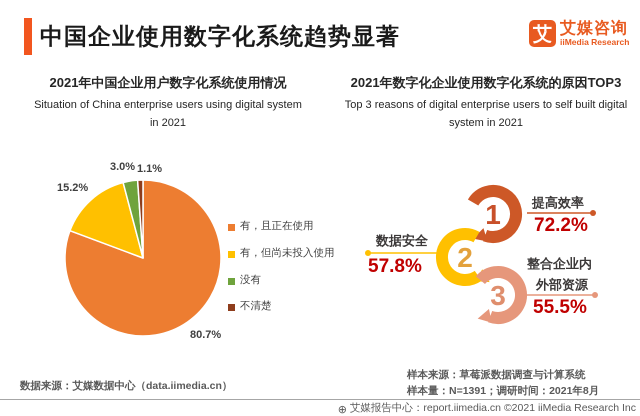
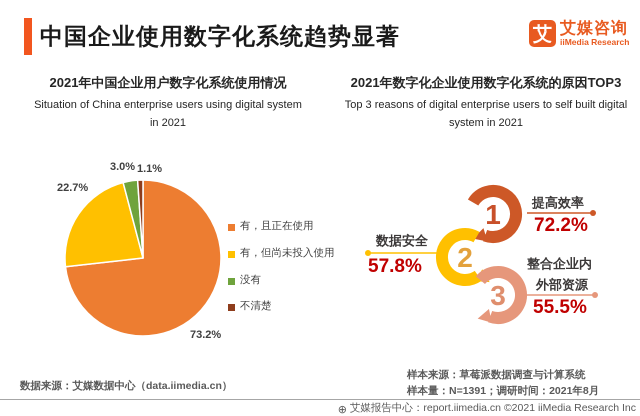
2021年中国企业用户数字化系统使用情况/有，且正在使用: 80.7% -> 73.2%
2021年中国企业用户数字化系统使用情况/有，但尚未投入使用: 15.2% -> 22.7%
